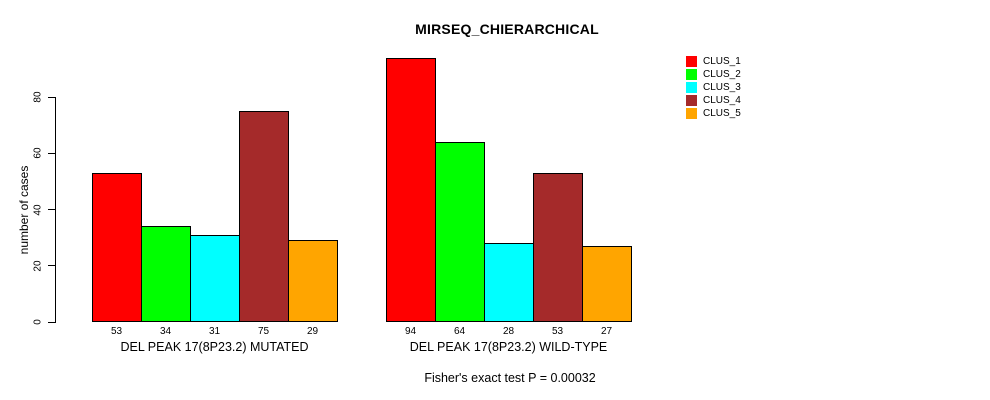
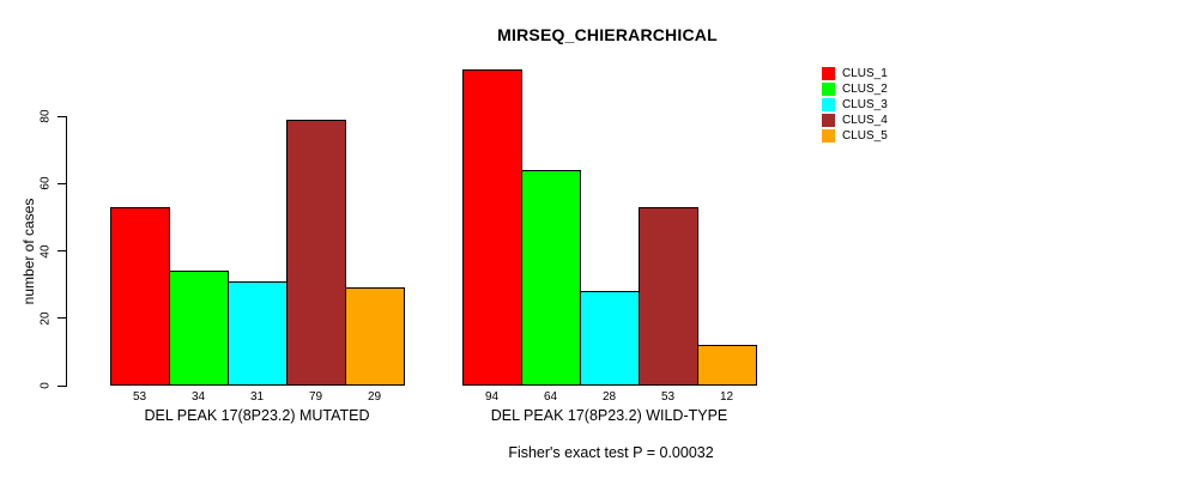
CLUS_4/DEL PEAK 17(8P23.2) MUTATED: 75 -> 79
CLUS_5/DEL PEAK 17(8P23.2) WILD-TYPE: 27 -> 12
